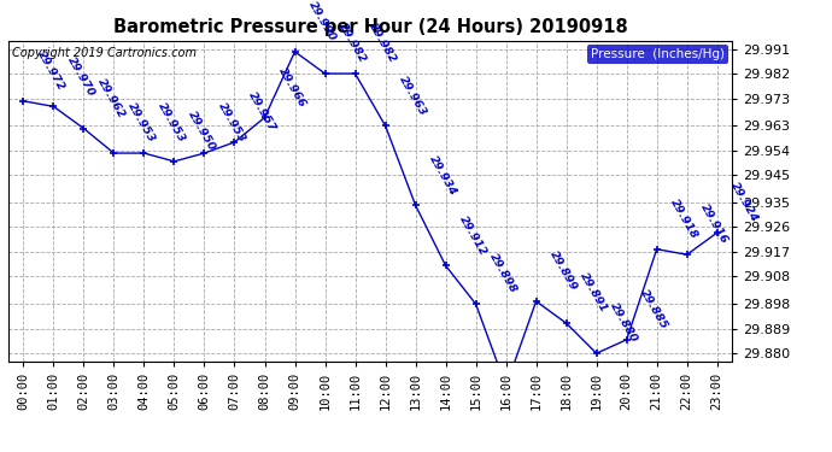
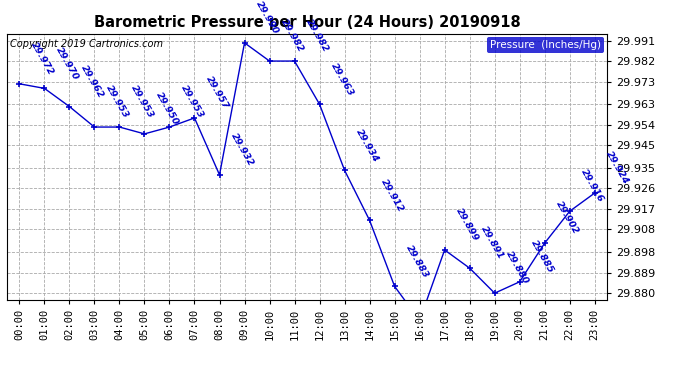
08:00: 29.966 -> 29.932
15:00: 29.898 -> 29.883
21:00: 29.918 -> 29.902
